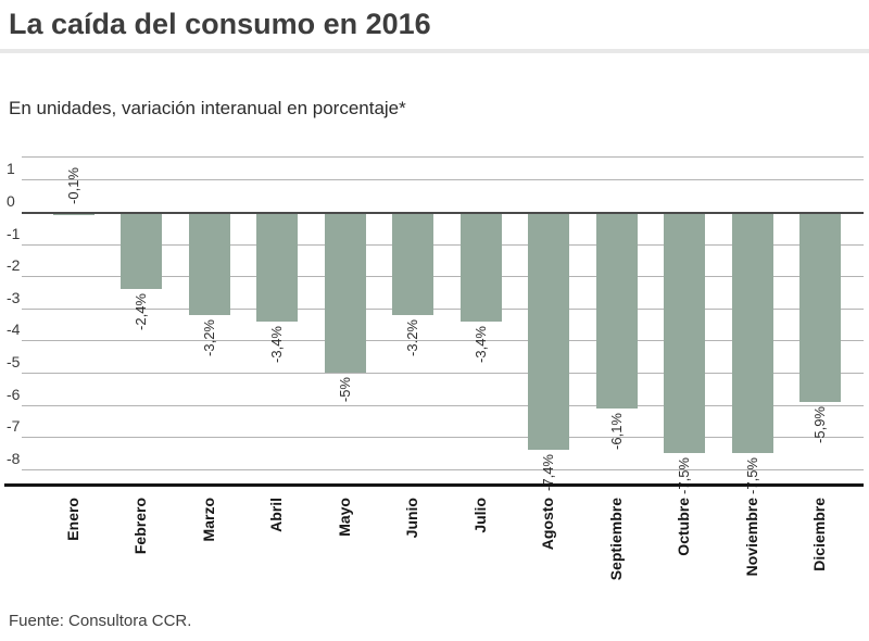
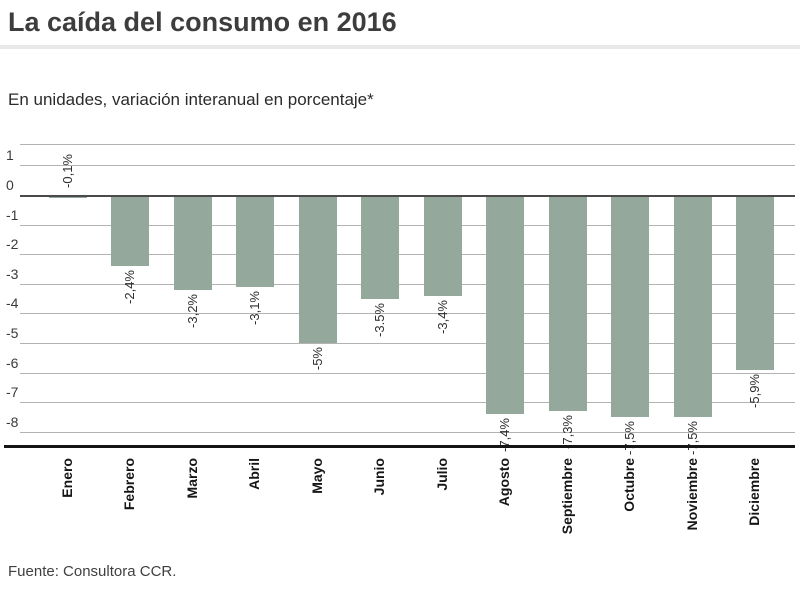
Abril: -3,4% -> -3,1%
Junio: -3.2% -> -3.5%
Septiembre: -6,1% -> -7,3%
